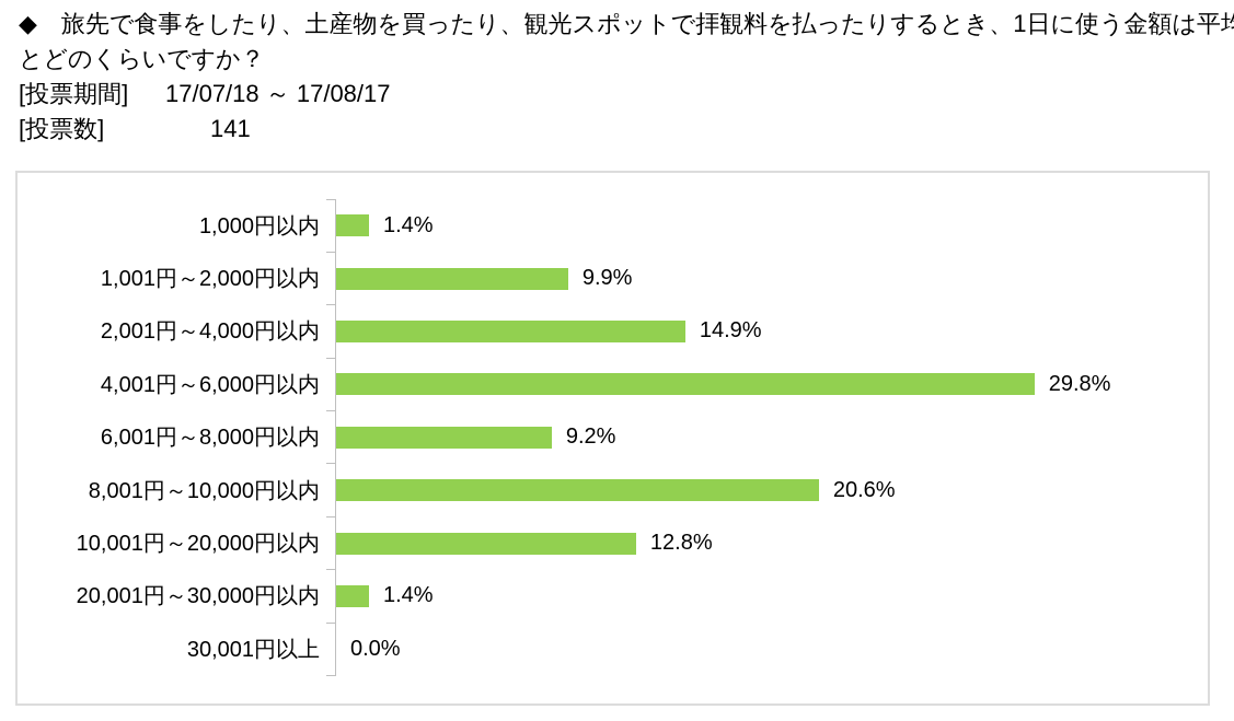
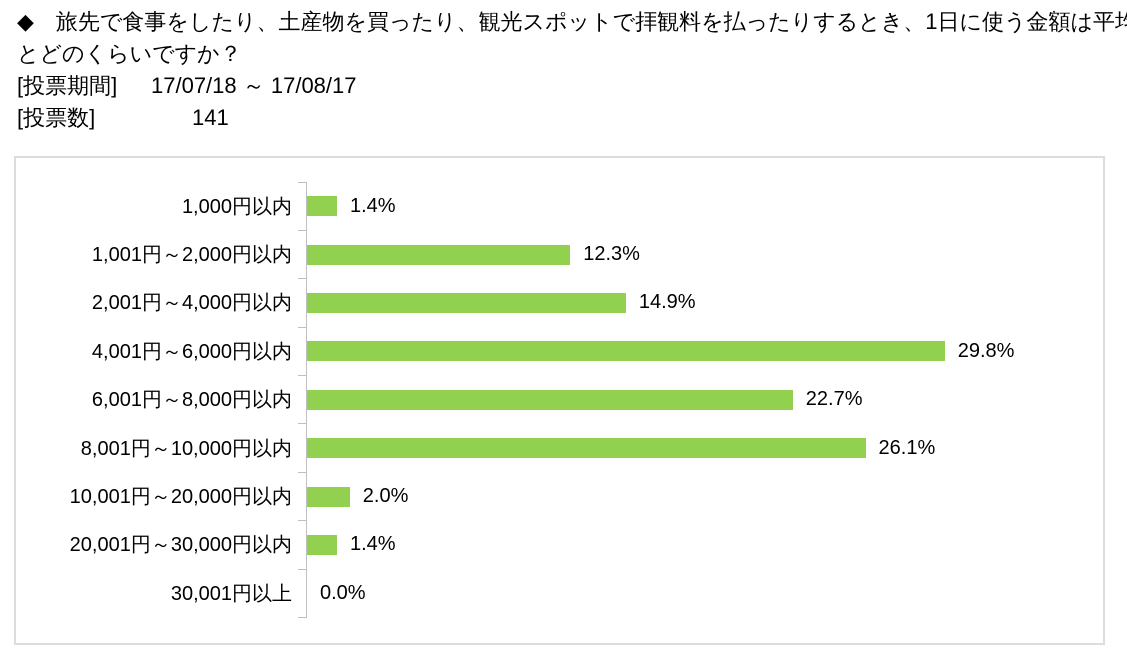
1,001円～2,000円以内: 9.9% -> 12.3%
6,001円～8,000円以内: 9.2% -> 22.7%
8,001円～10,000円以内: 20.6% -> 26.1%
10,001円～20,000円以内: 12.8% -> 2.0%
